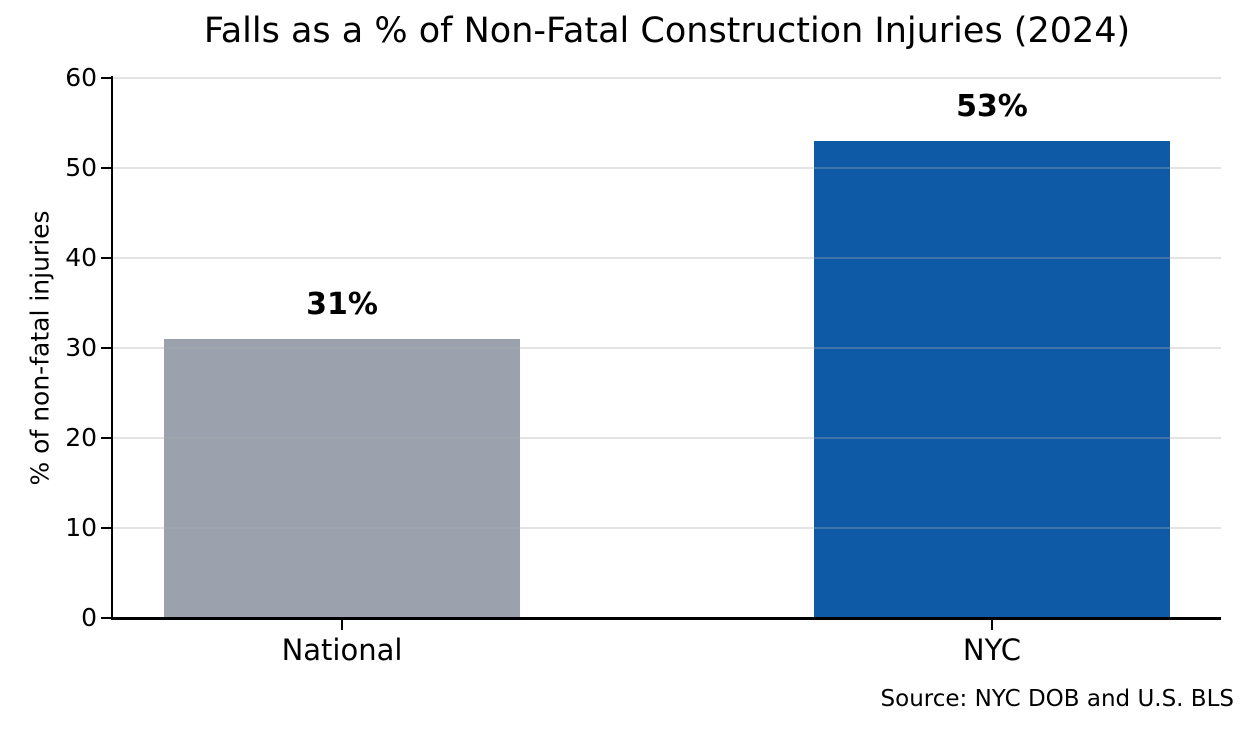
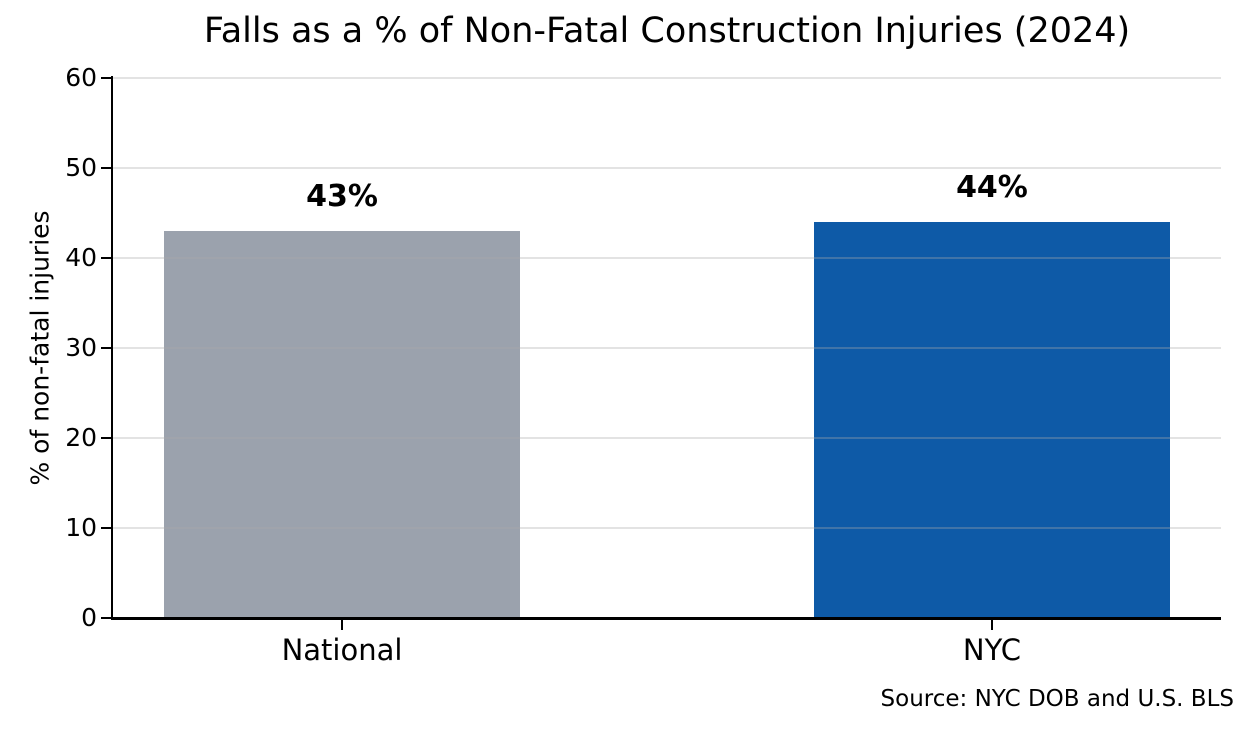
National: 31% -> 43%
NYC: 53% -> 44%
